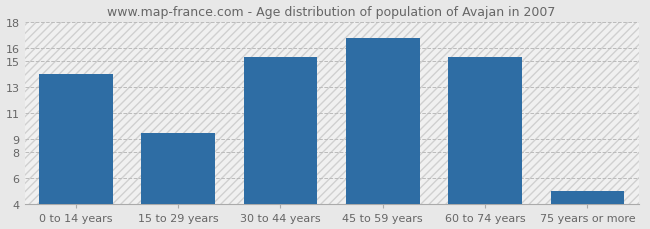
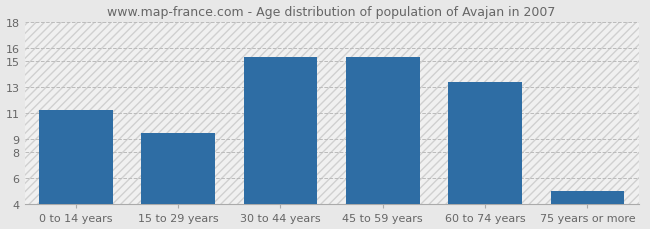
0 to 14 years: 14.0 -> 11.2
45 to 59 years: 16.7 -> 15.3
60 to 74 years: 15.3 -> 13.4
